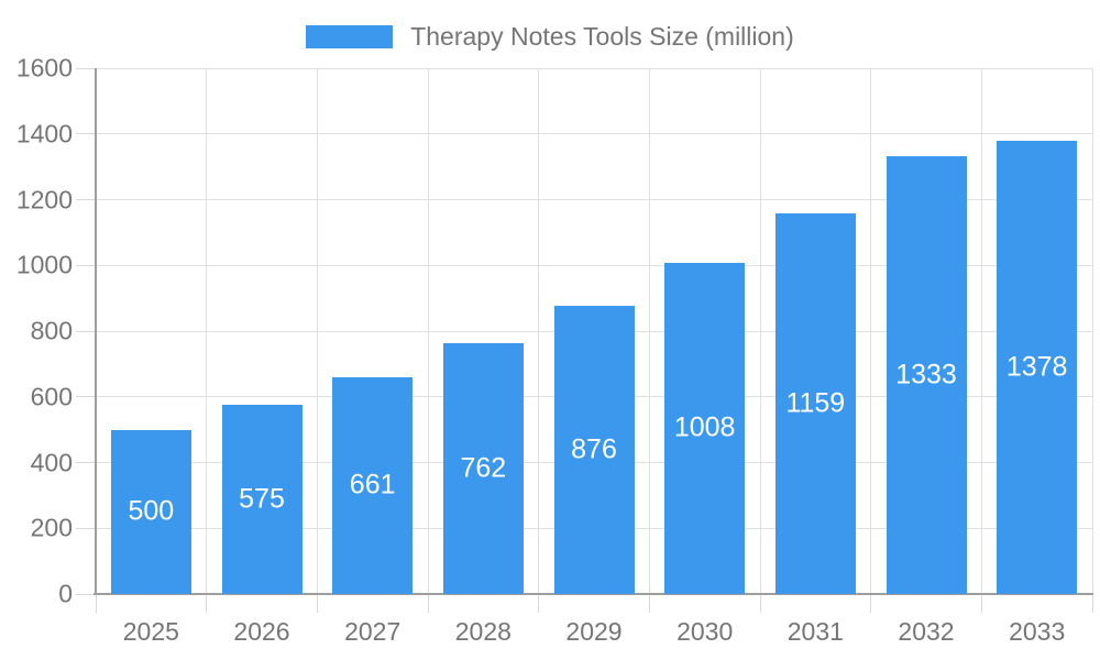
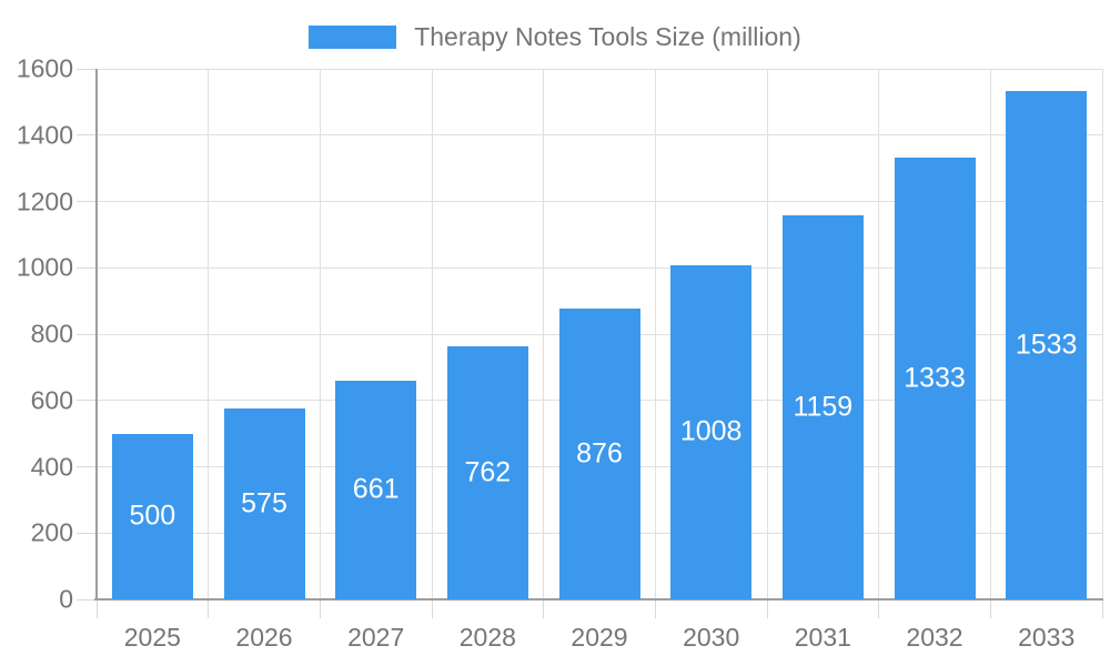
2033: 1378 -> 1533
